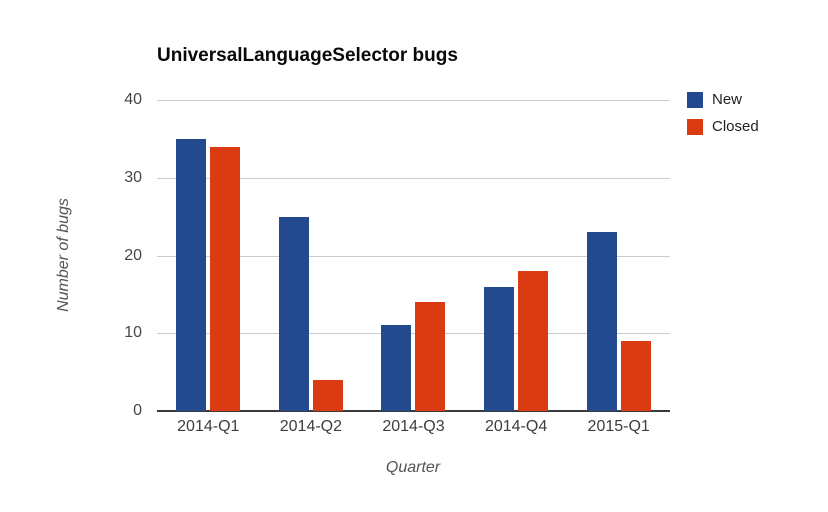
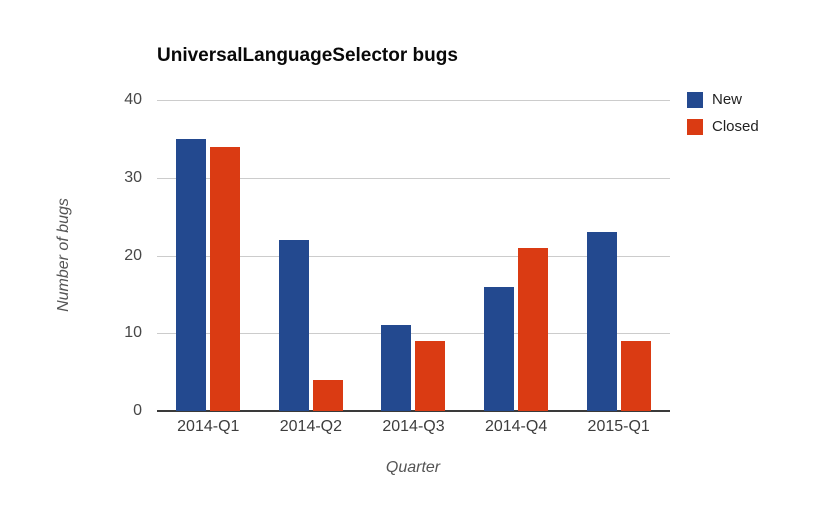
New/2014-Q2: 25 -> 22
Closed/2014-Q3: 14 -> 9
Closed/2014-Q4: 18 -> 21
